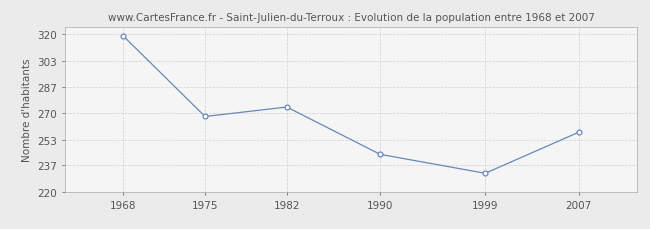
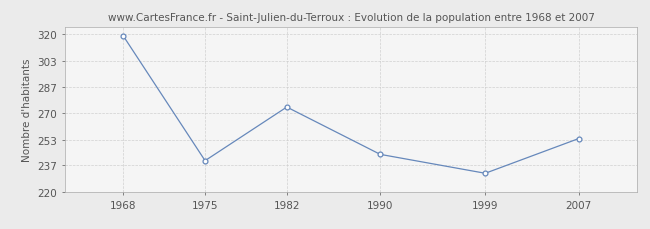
1975: 268 -> 240
2007: 258 -> 254
